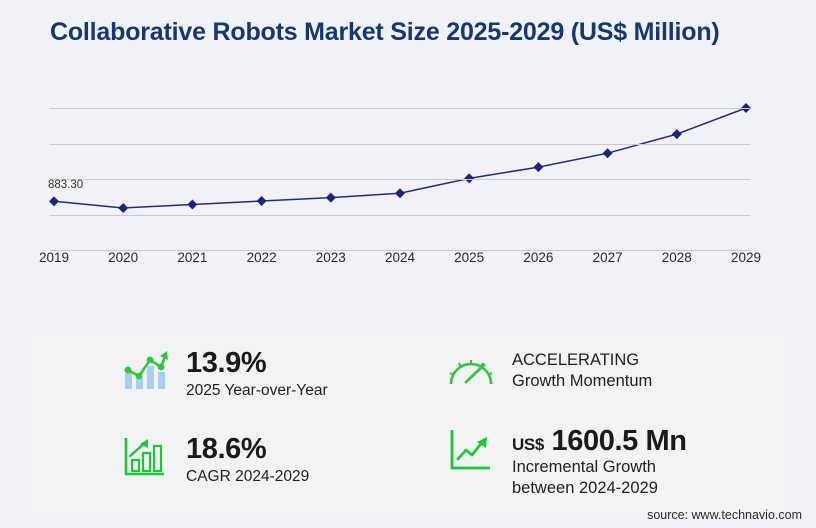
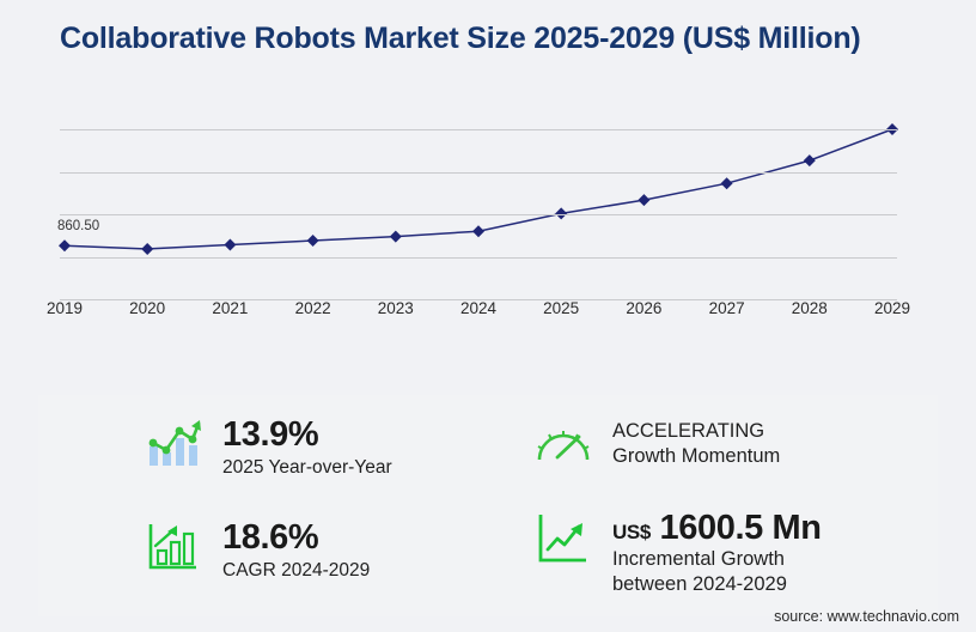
2019: 883.30 -> 860.50
